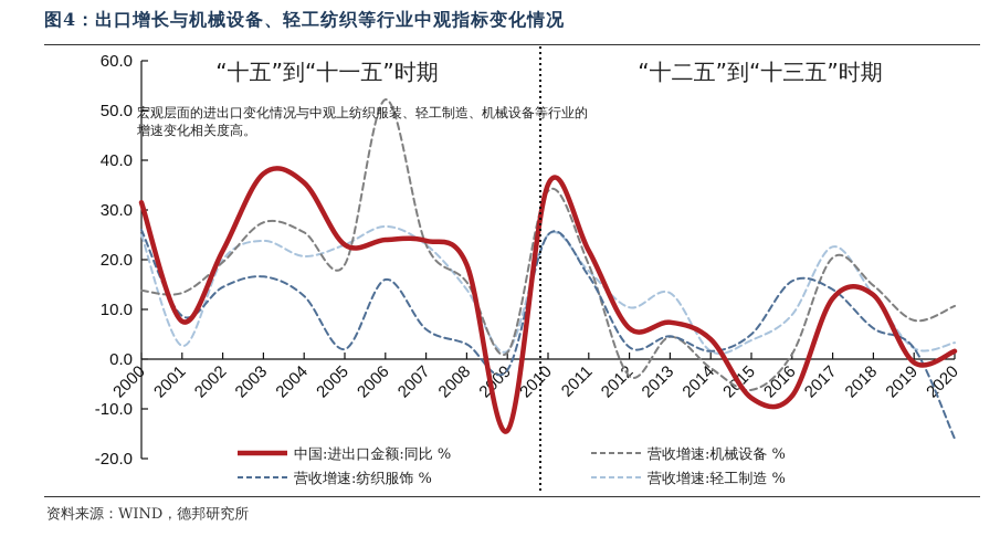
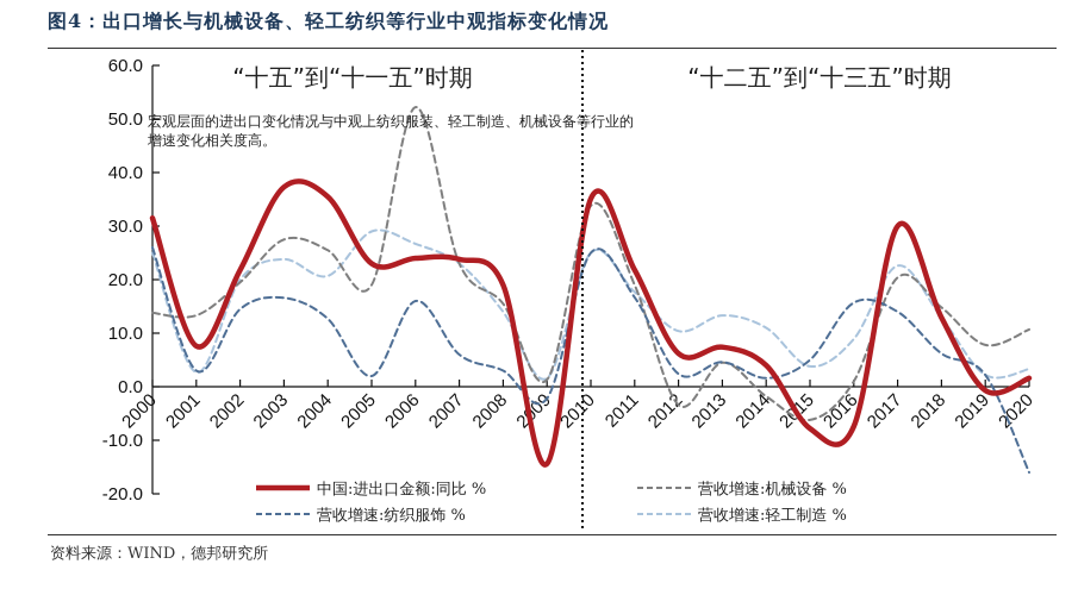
营收增速:纺织服饰 %/2001: 9 -> 3
营收增速:轻工制造 %/2005: 23 -> 29
营收增速:轻工制造 %/2014: 2 -> 11
中国:进出口金额:同比 %/2017: 12 -> 30
